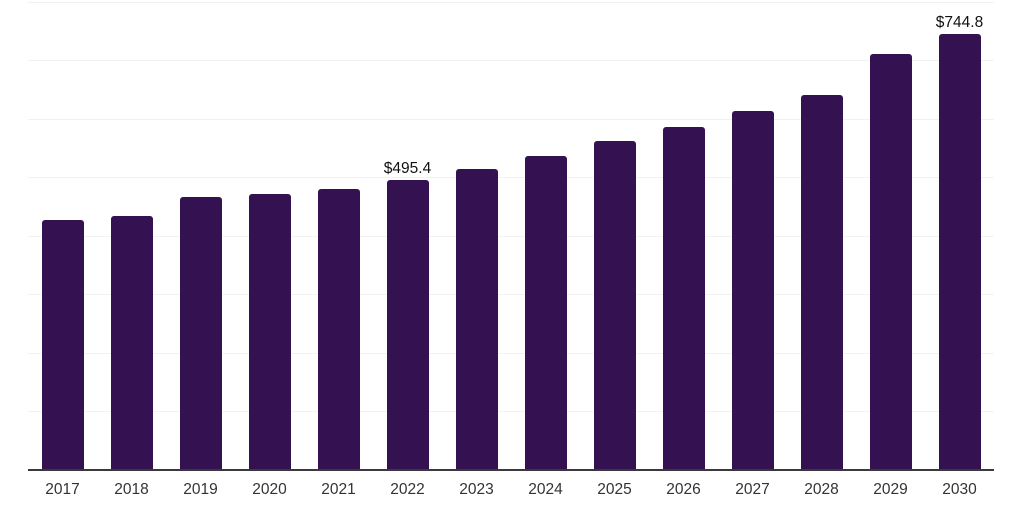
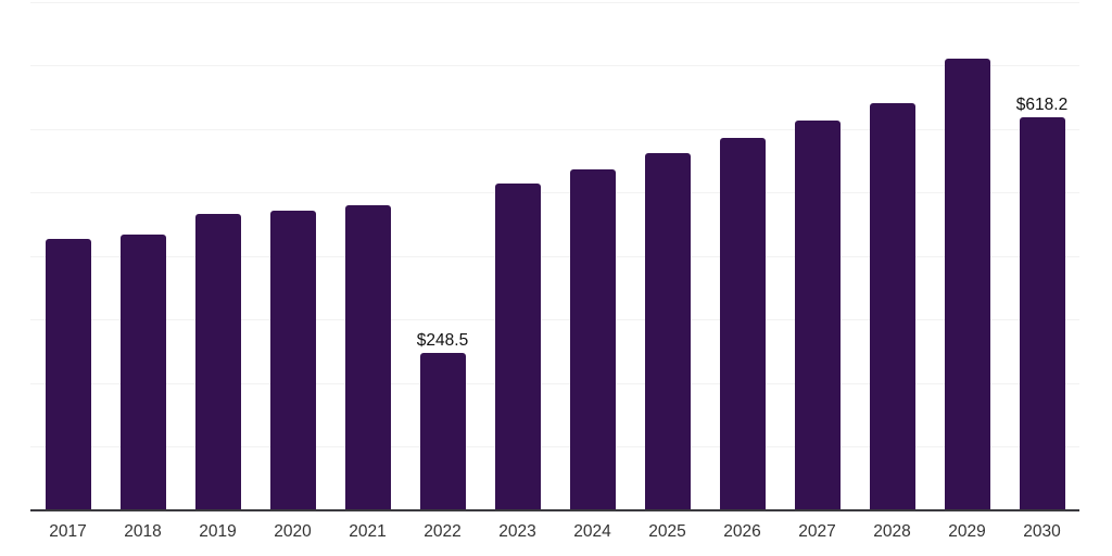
2022: $495.4 -> $248.5
2030: $744.8 -> $618.2
